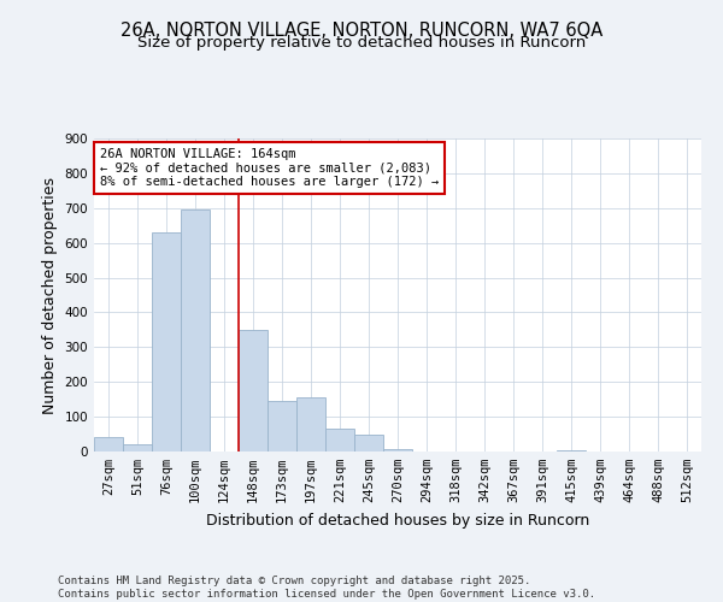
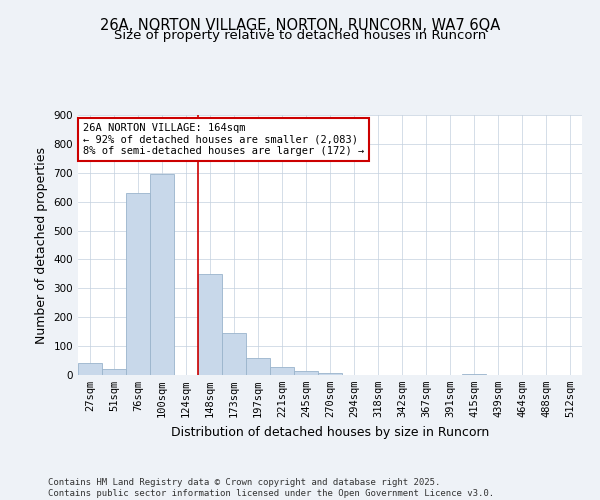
197sqm: 155 -> 60
221sqm: 65 -> 28
245sqm: 50 -> 14
